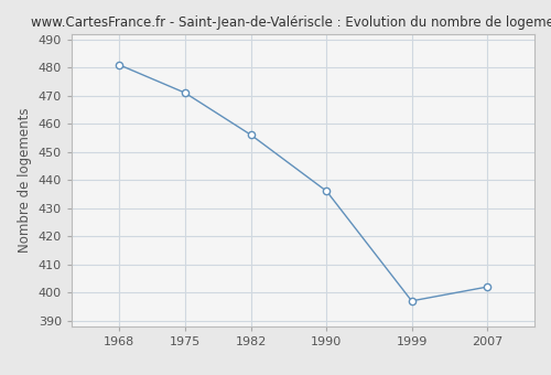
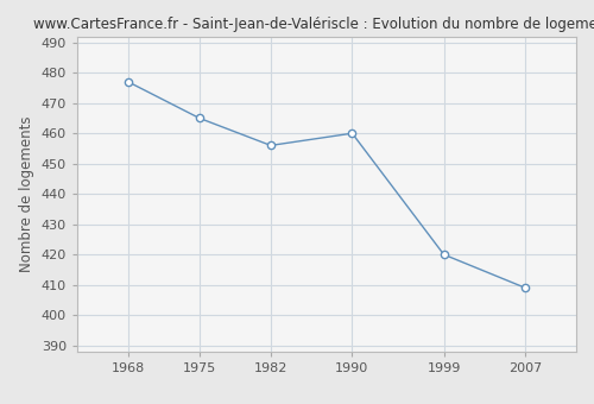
1968: 481 -> 477
1975: 471 -> 465
1990: 436 -> 460
1999: 397 -> 420
2007: 402 -> 409
